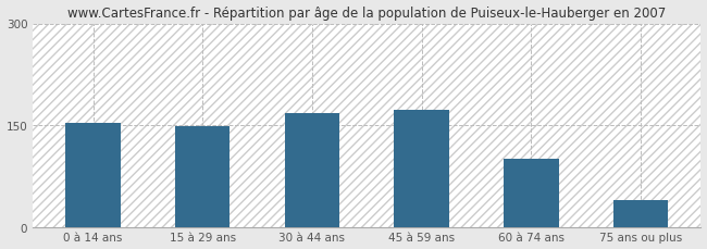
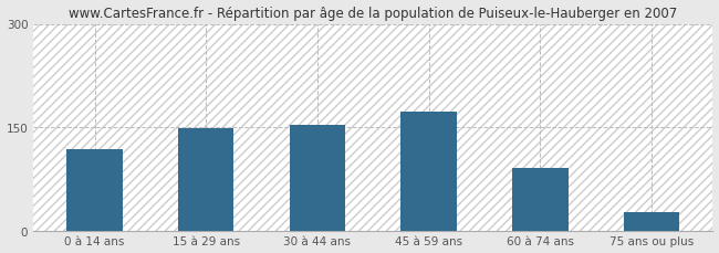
0 à 14 ans: 153 -> 118
30 à 44 ans: 167 -> 154
60 à 74 ans: 100 -> 90
75 ans ou plus: 40 -> 26
